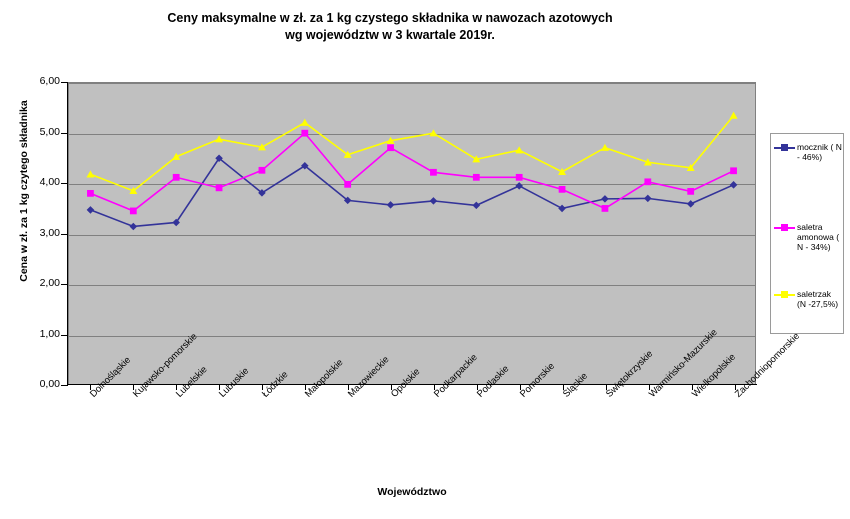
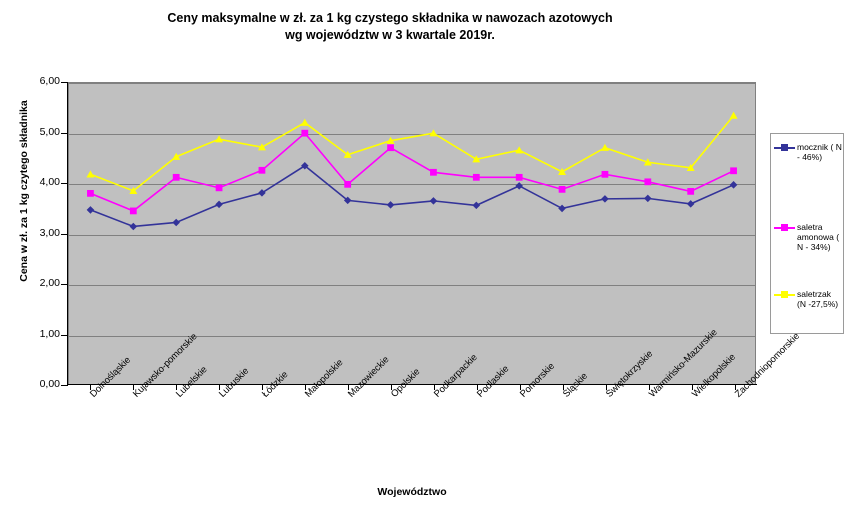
mocznik ( N - 46%)/Lubuskie: 4,5 -> 3,6
saletra amonowa ( N - 34%)/Świętokrzyskie: 3,5 -> 4,2
